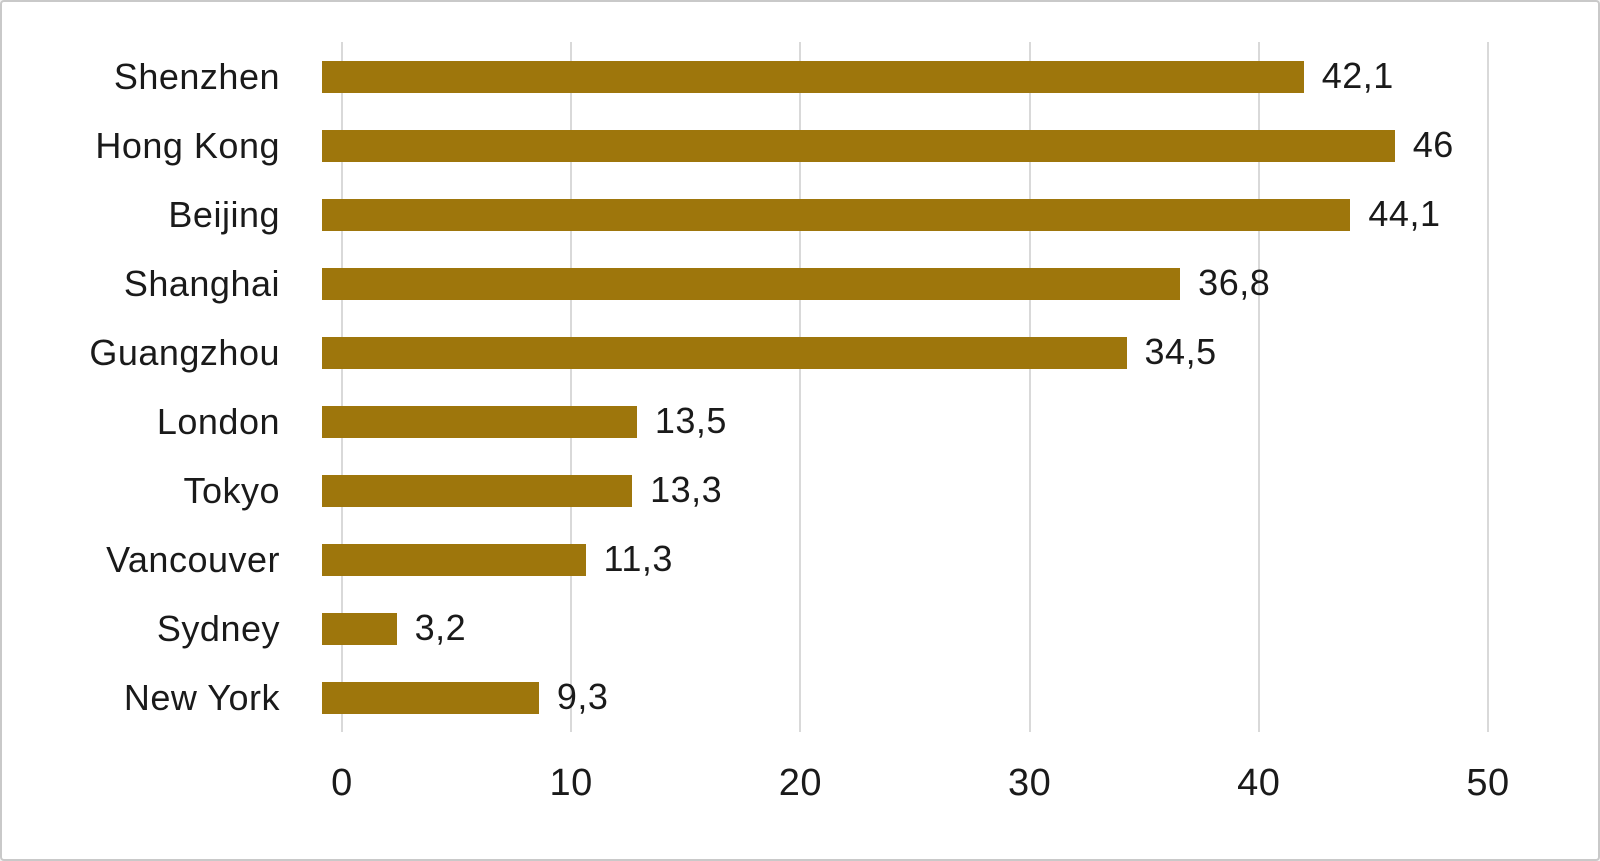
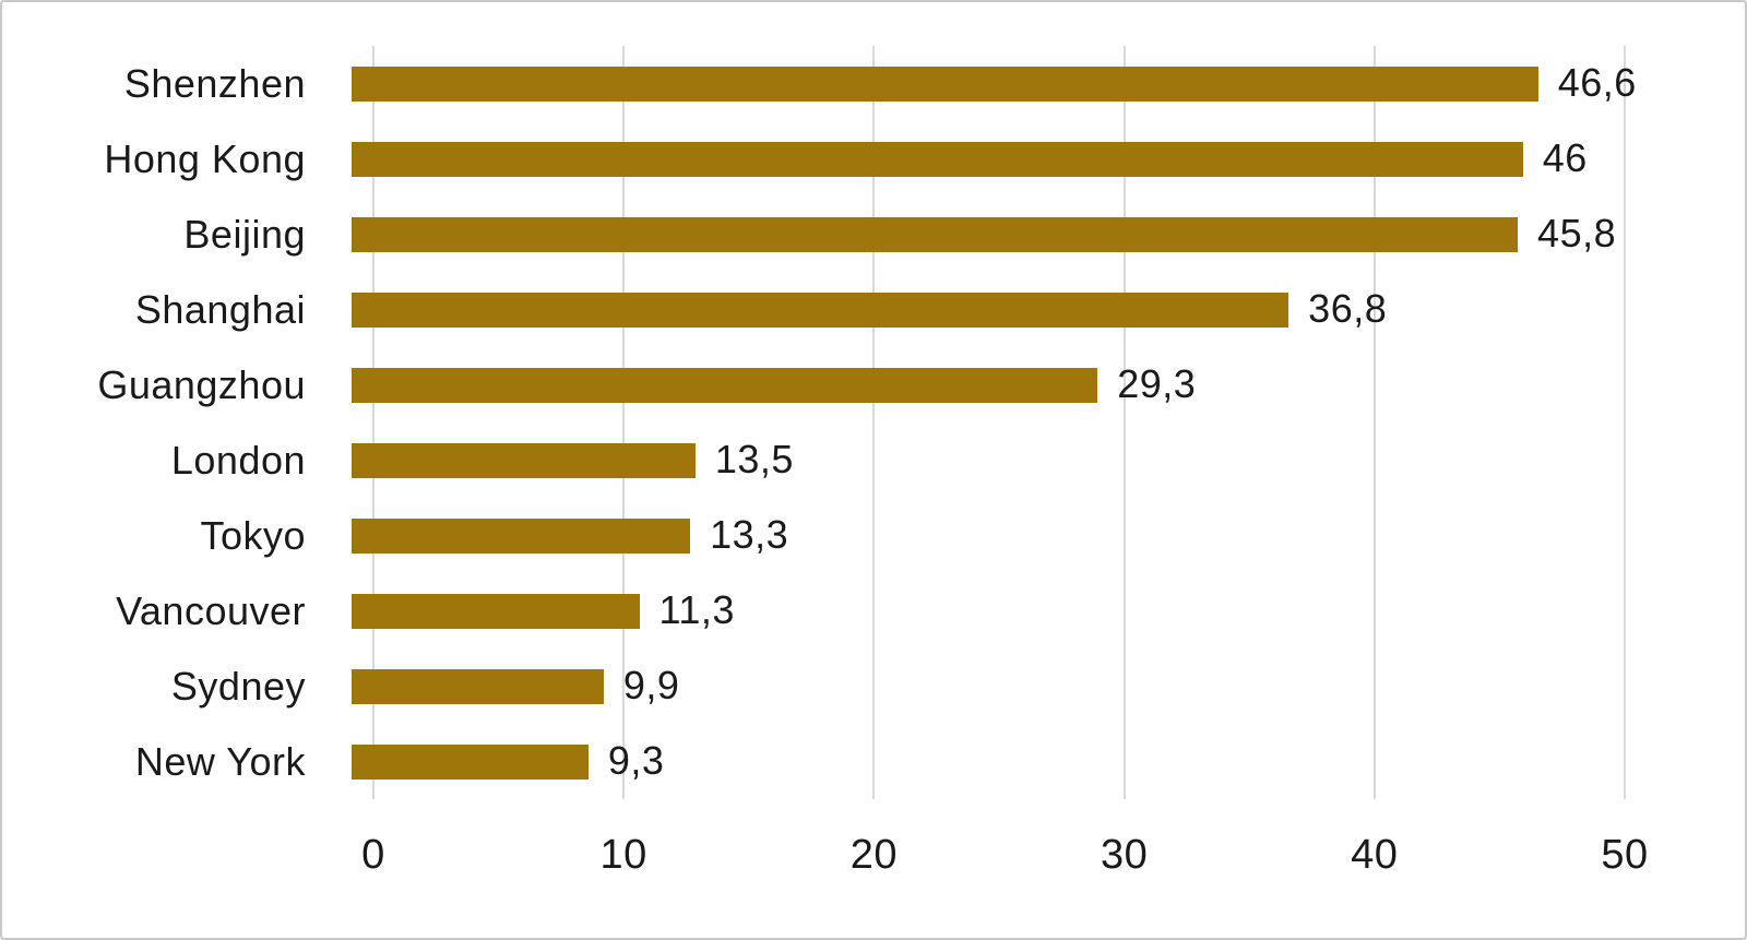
Shenzhen: 42,1 -> 46,6
Beijing: 44,1 -> 45,8
Guangzhou: 34,5 -> 29,3
Sydney: 3,2 -> 9,9
